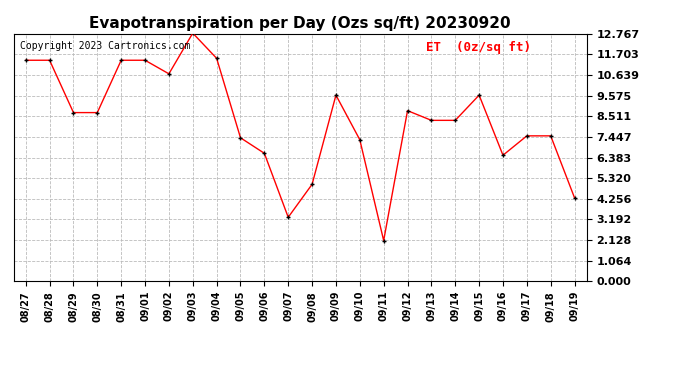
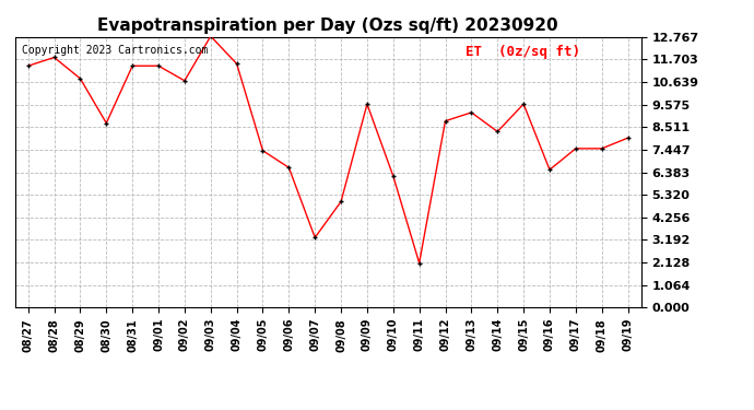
08/28: 11.4 -> 11.8
08/29: 8.7 -> 10.8
09/10: 7.3 -> 6.2
09/13: 8.3 -> 9.2
09/19: 4.3 -> 8.0
